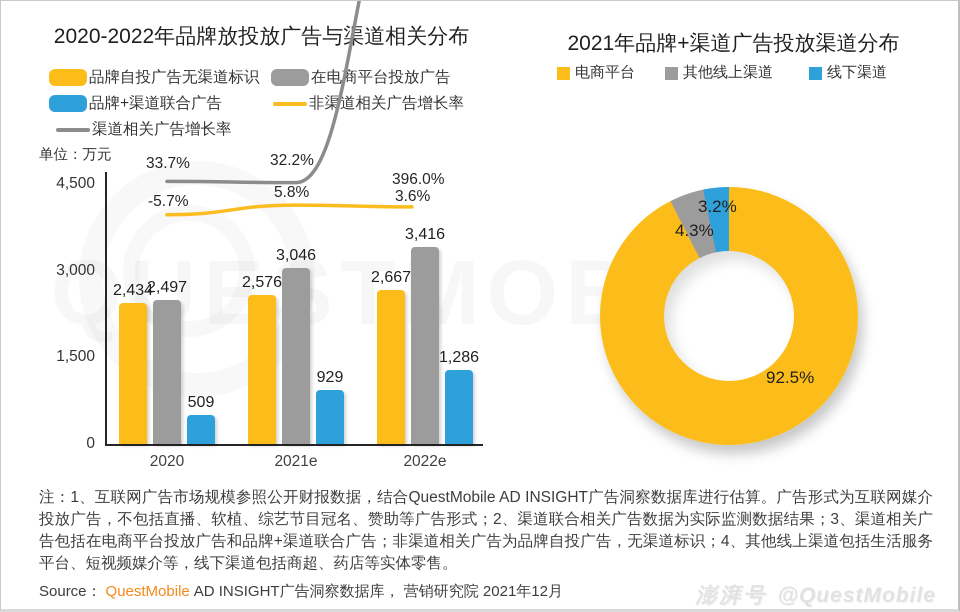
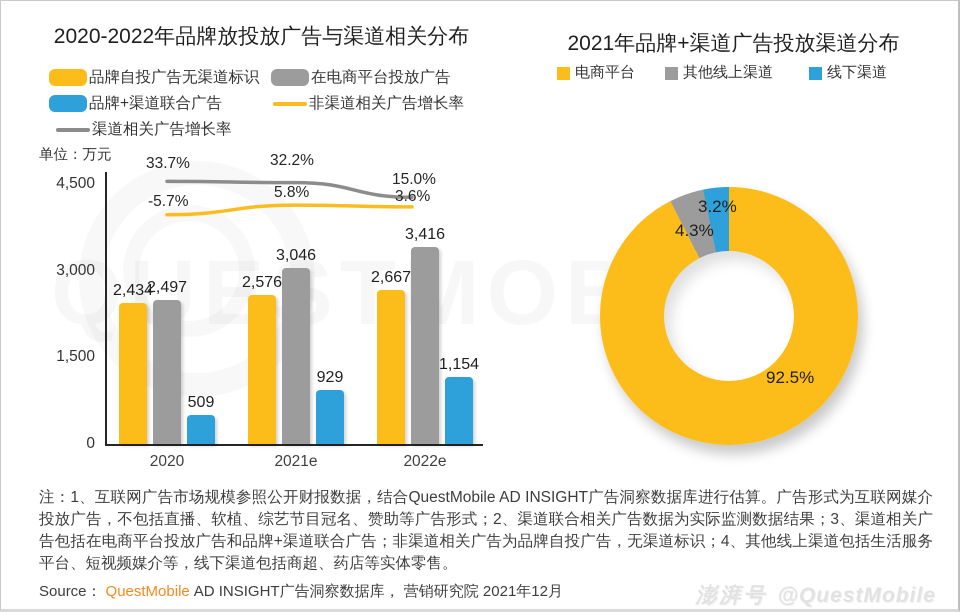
2020-2022年品牌放投放广告与渠道相关分布/品牌+渠道联合广告/2022e: 1,286 -> 1,154
2020-2022年品牌放投放广告与渠道相关分布/渠道相关广告增长率/2022e: 396.0% -> 15.0%
